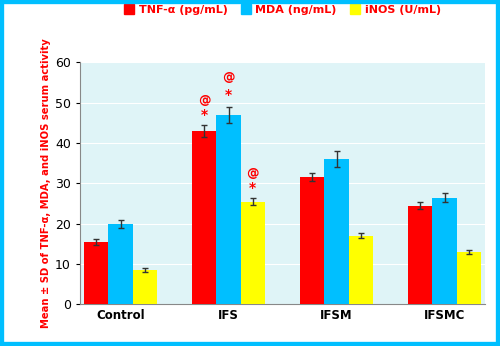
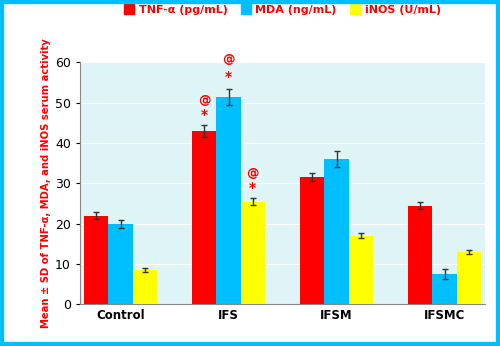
TNF-α (pg/mL)/Control: 15.5 -> 22.0
MDA (ng/mL)/IFS: 47.0 -> 51.5
MDA (ng/mL)/IFSMC: 26.5 -> 7.5
